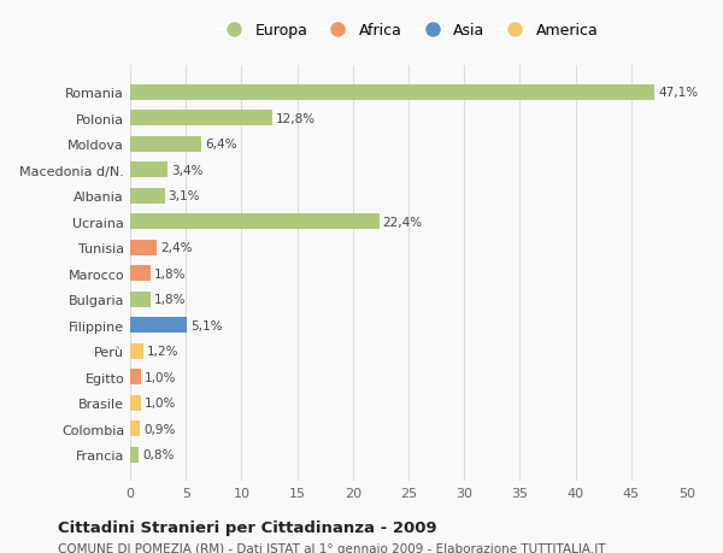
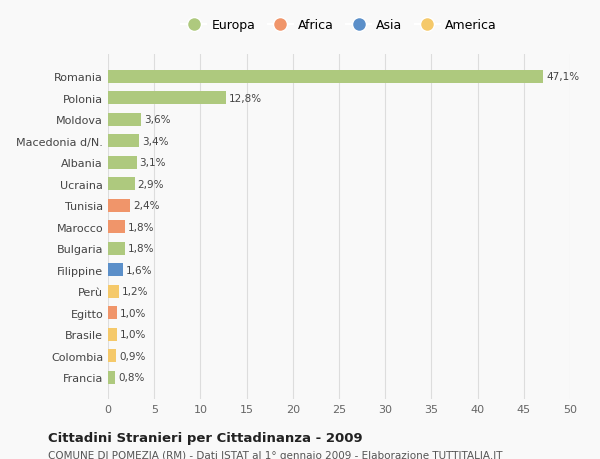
Moldova: 6,4% -> 3,6%
Ucraina: 22,4% -> 2,9%
Filippine: 5,1% -> 1,6%
